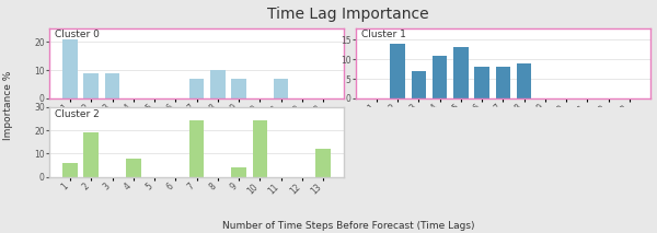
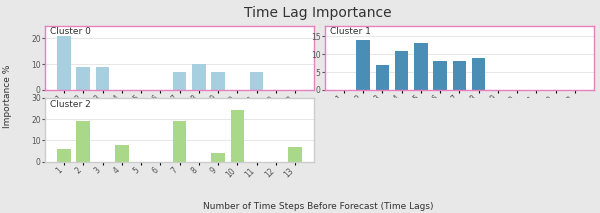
7: 24 -> 19
13: 12 -> 7
